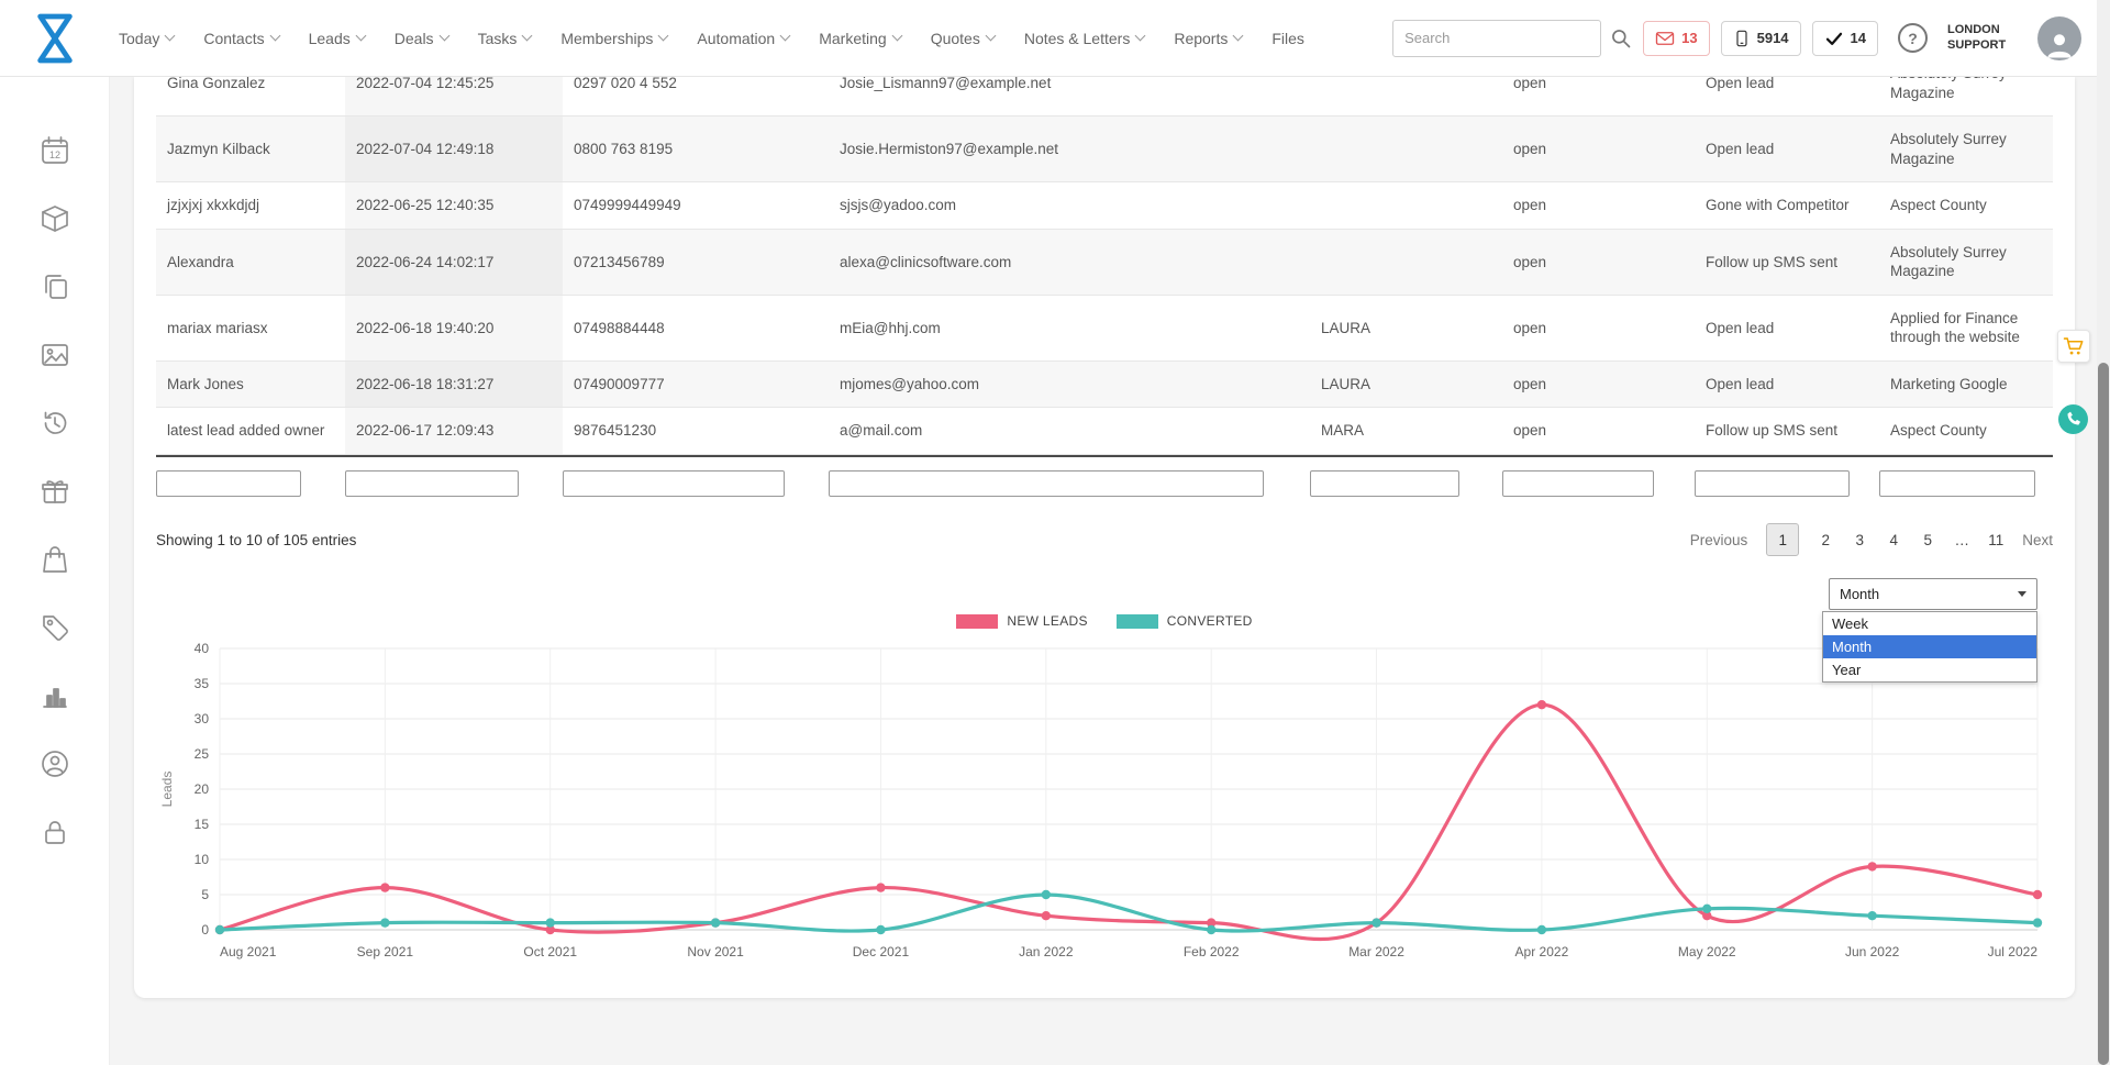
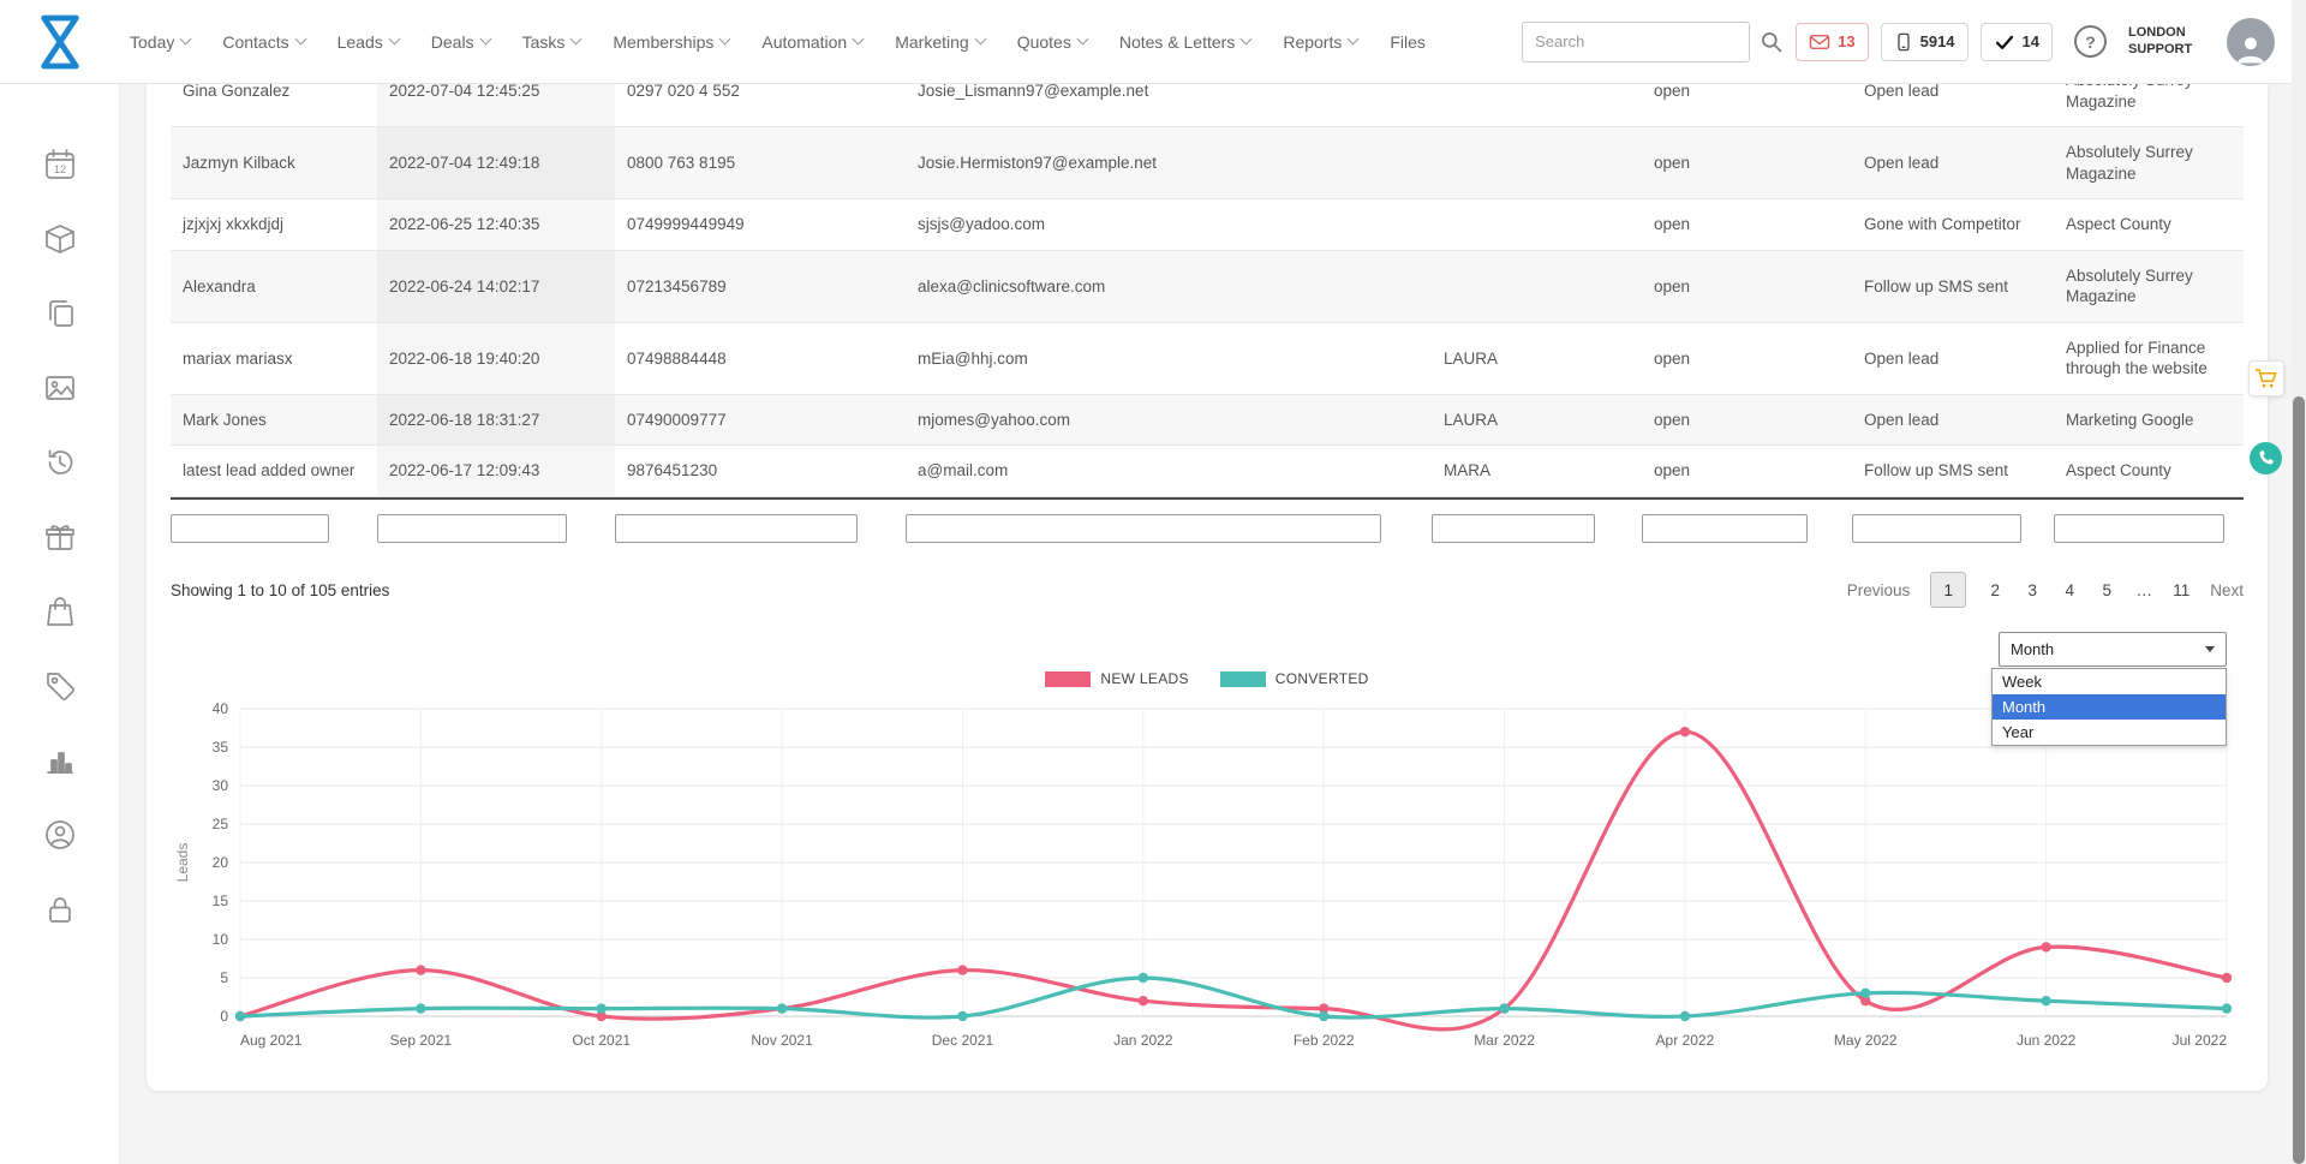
NEW LEADS/Apr 2022: 32 -> 37
